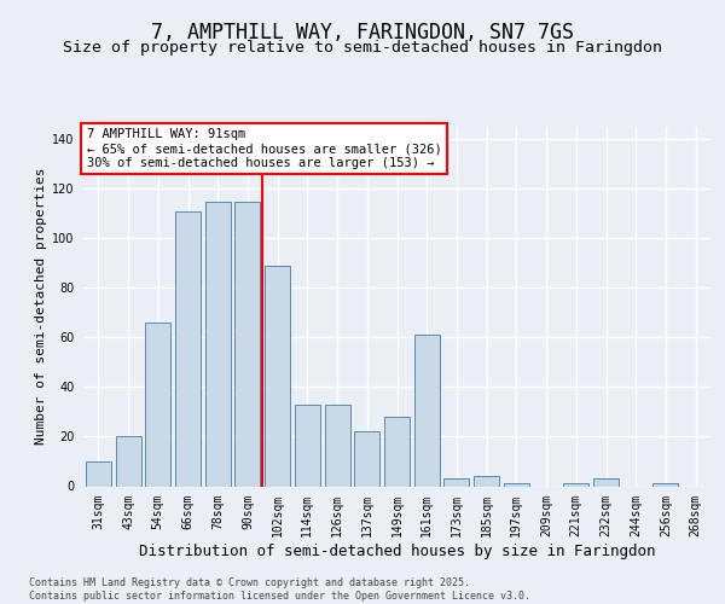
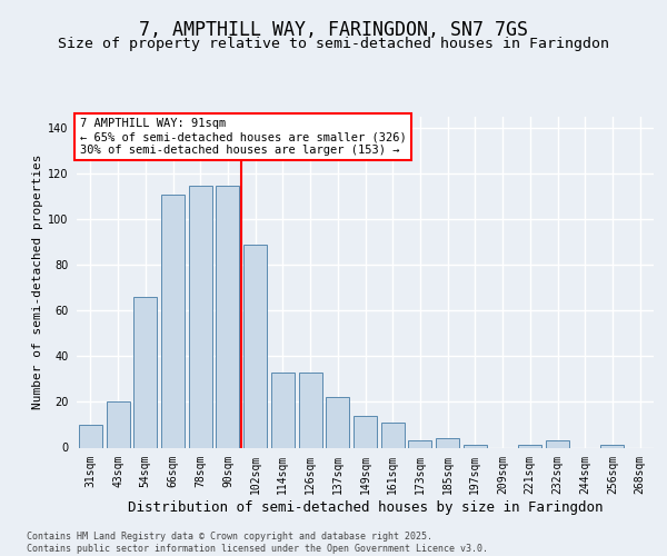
149sqm: 28 -> 14
161sqm: 61 -> 11
